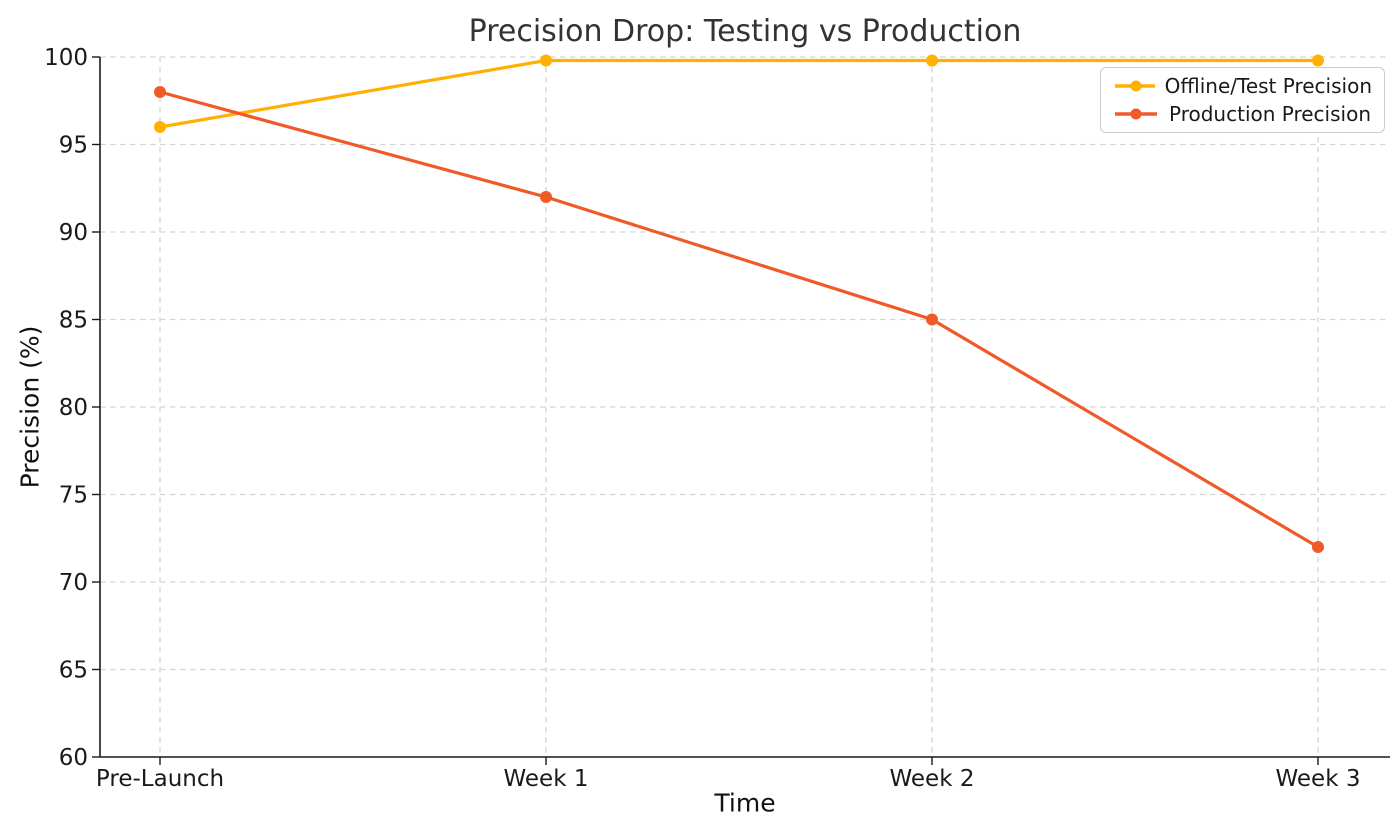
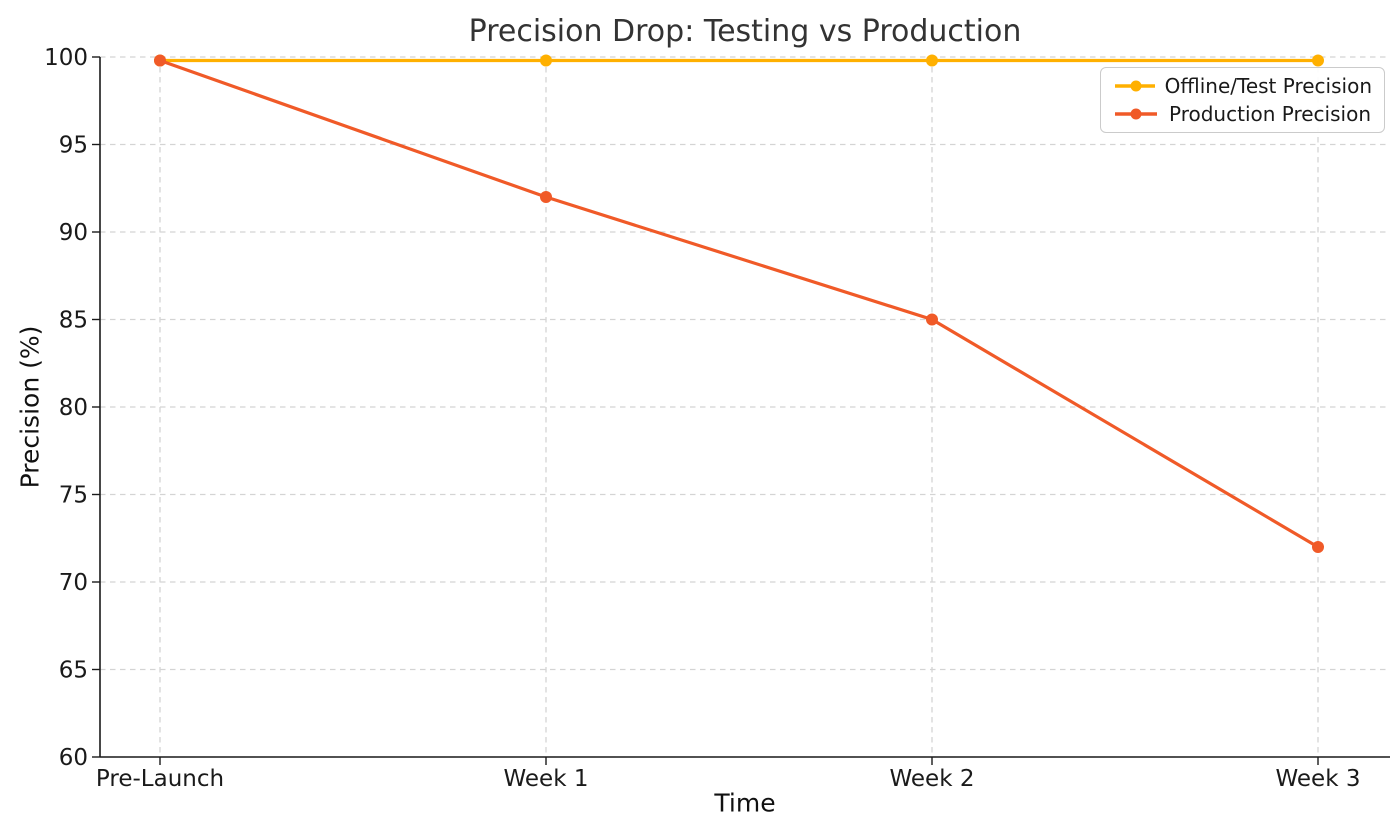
Offline/Test Precision/Pre-Launch: 96.0 -> 99.8
Production Precision/Pre-Launch: 98.0 -> 99.8
